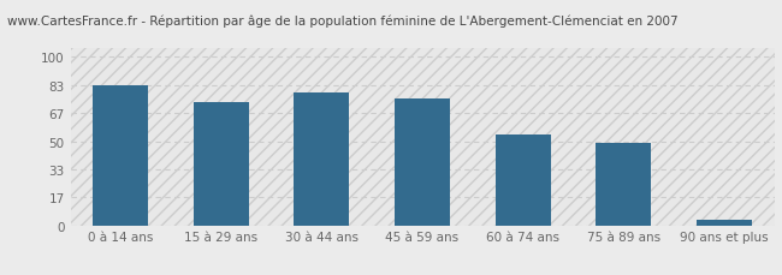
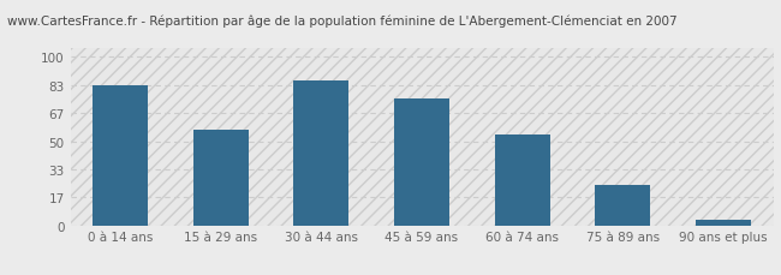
15 à 29 ans: 73 -> 57
30 à 44 ans: 79 -> 86
75 à 89 ans: 49 -> 24
